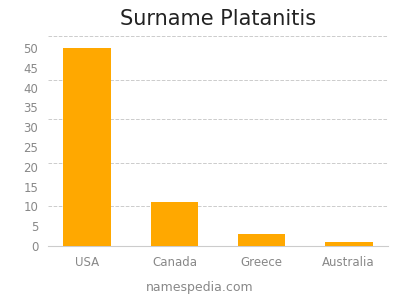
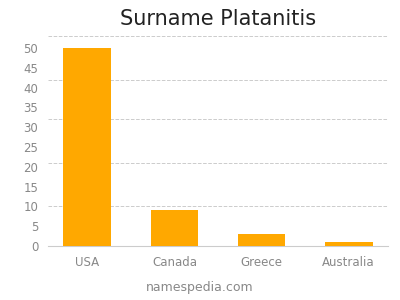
Canada: 11 -> 9
